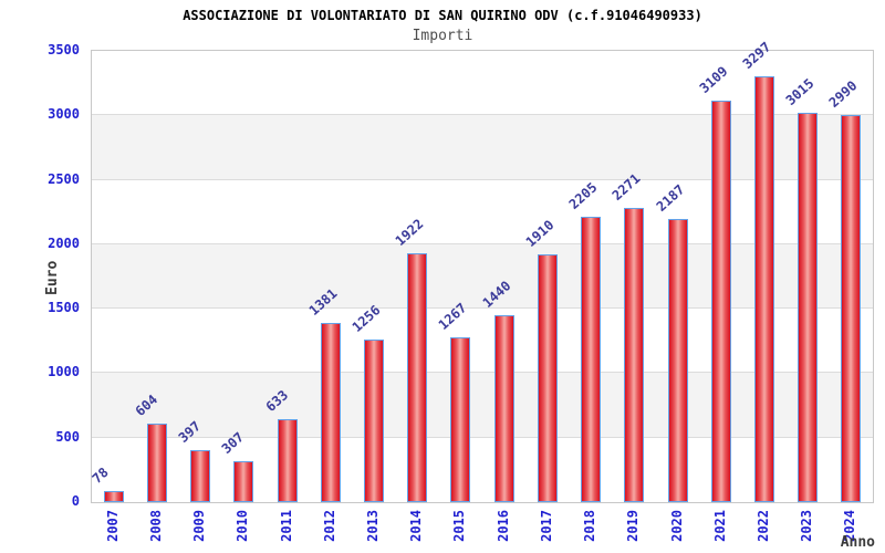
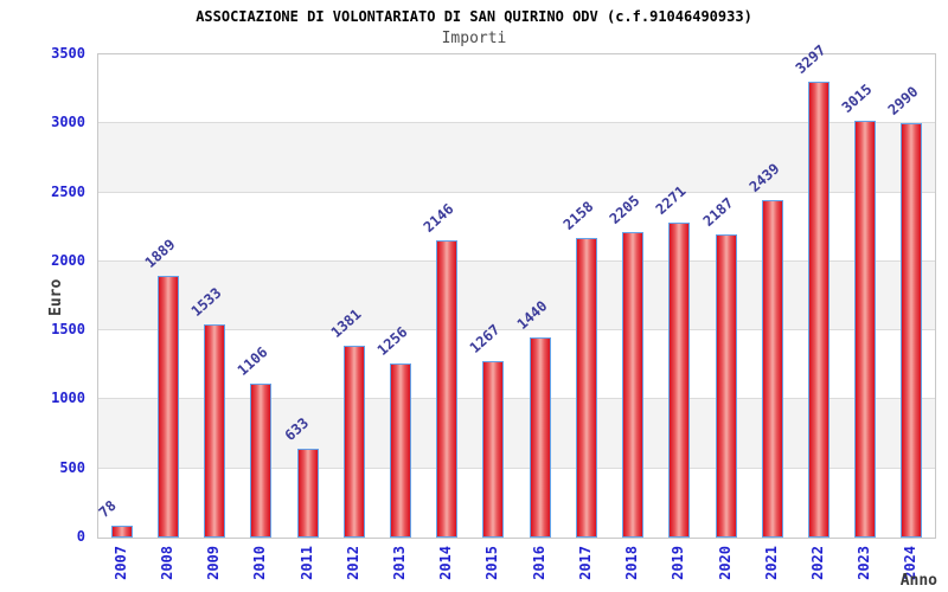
2008: 604 -> 1889
2009: 397 -> 1533
2010: 307 -> 1106
2014: 1922 -> 2146
2017: 1910 -> 2158
2021: 3109 -> 2439
